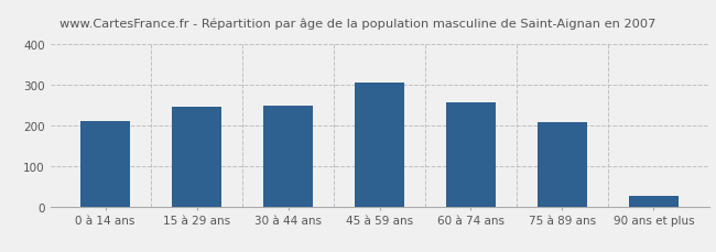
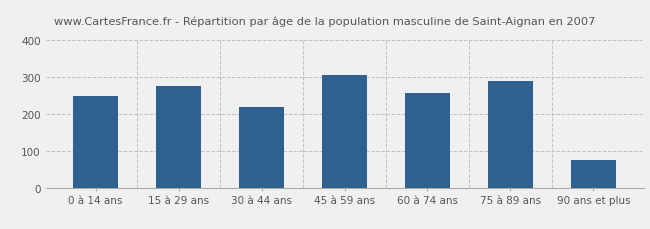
0 à 14 ans: 212 -> 250
15 à 29 ans: 247 -> 275
30 à 44 ans: 249 -> 220
75 à 89 ans: 207 -> 290
90 ans et plus: 26 -> 75
